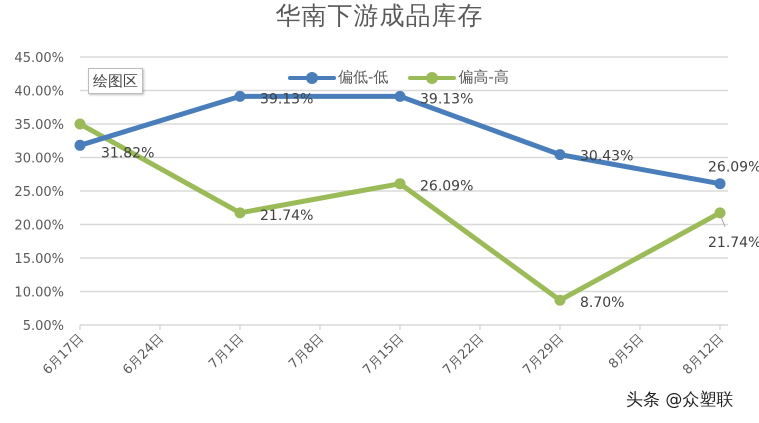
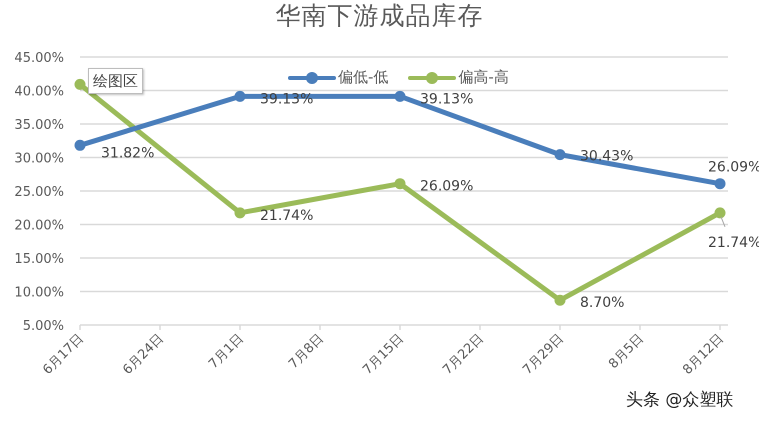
偏高-高/6月17日: 35% -> 41%
